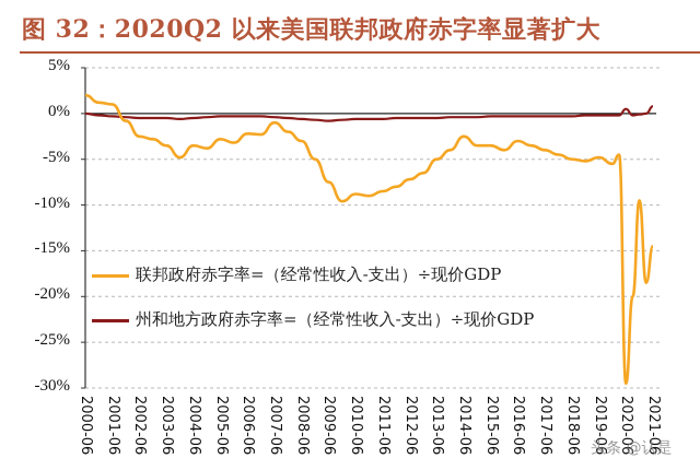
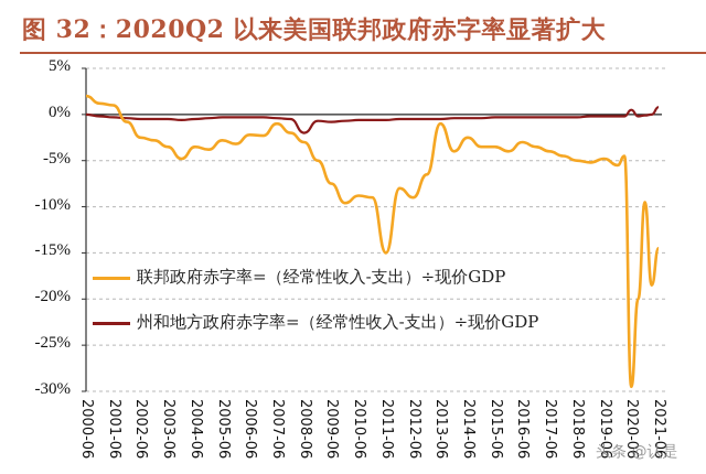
州和地方政府赤字率=（经常性收入-支出）÷现价GDP/2008-06: -1% -> -2%
联邦政府赤字率=（经常性收入-支出）÷现价GDP/2011-06: -8% -> -15%
联邦政府赤字率=（经常性收入-支出）÷现价GDP/2012-06: -7% -> -9%
联邦政府赤字率=（经常性收入-支出）÷现价GDP/2013-06: -5% -> -1%
